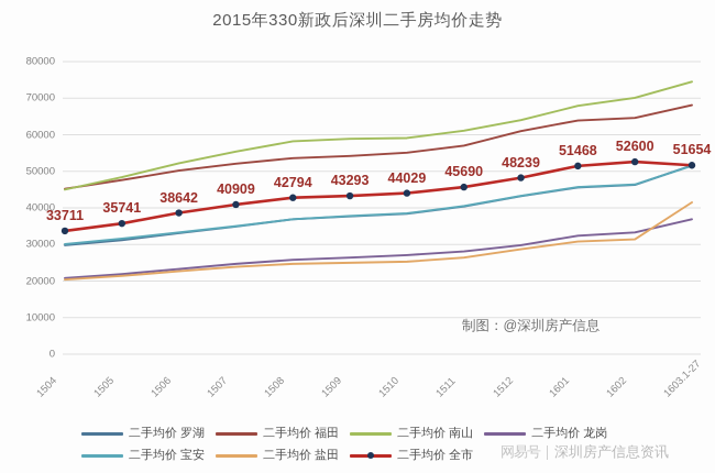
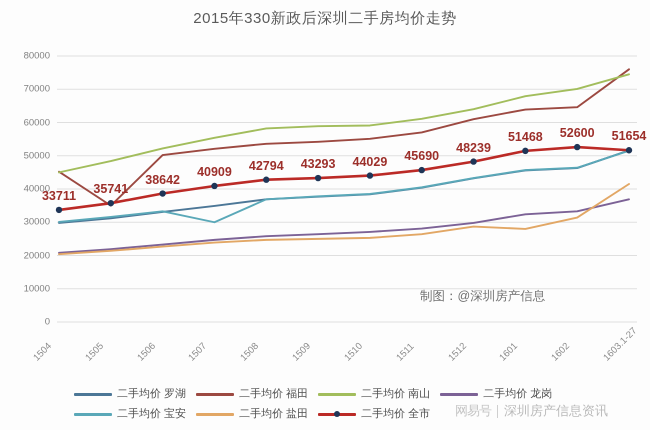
二手均价 福田/1505: 48000 -> 35000
二手均价 宝安/1507: 35000 -> 30000
二手均价 盐田/1601: 31000 -> 28000
二手均价 福田/1603.1-27: 68000 -> 76000
